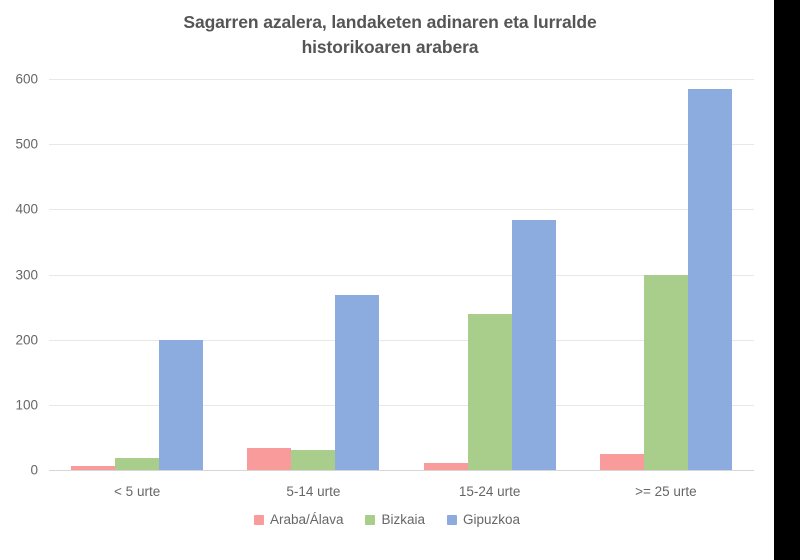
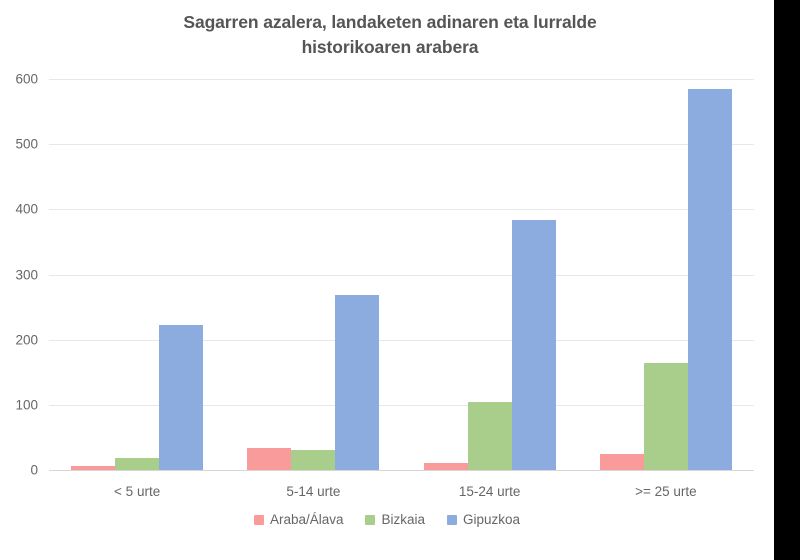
Gipuzkoa/< 5 urte: 200 -> 220
Bizkaia/15-24 urte: 240 -> 100
Bizkaia/>= 25 urte: 300 -> 160
